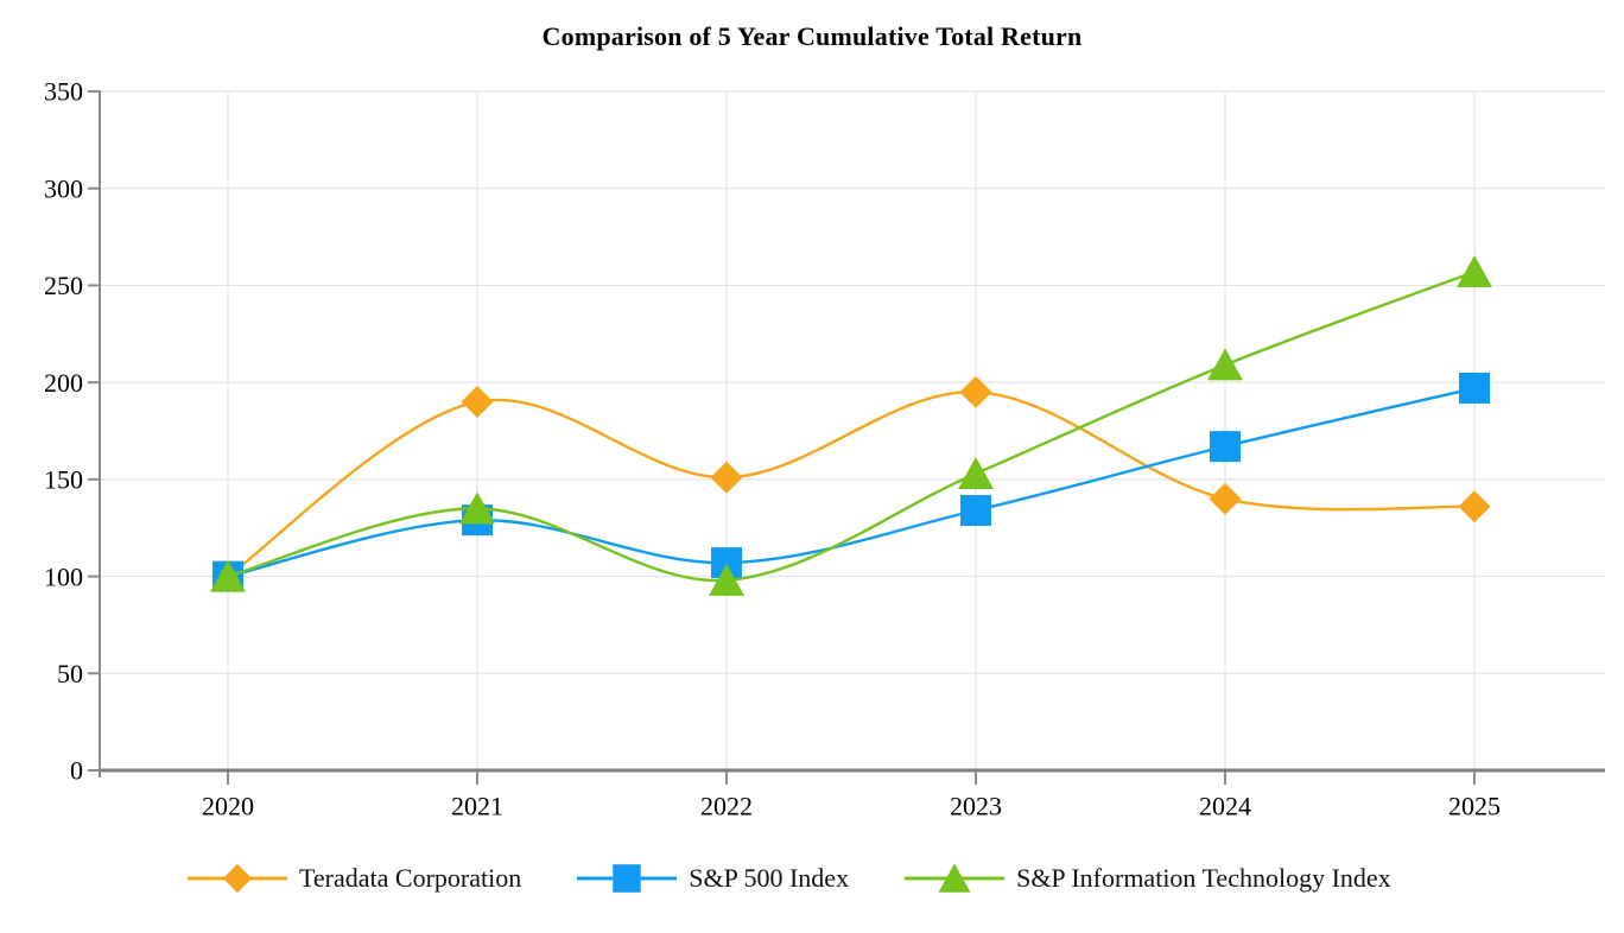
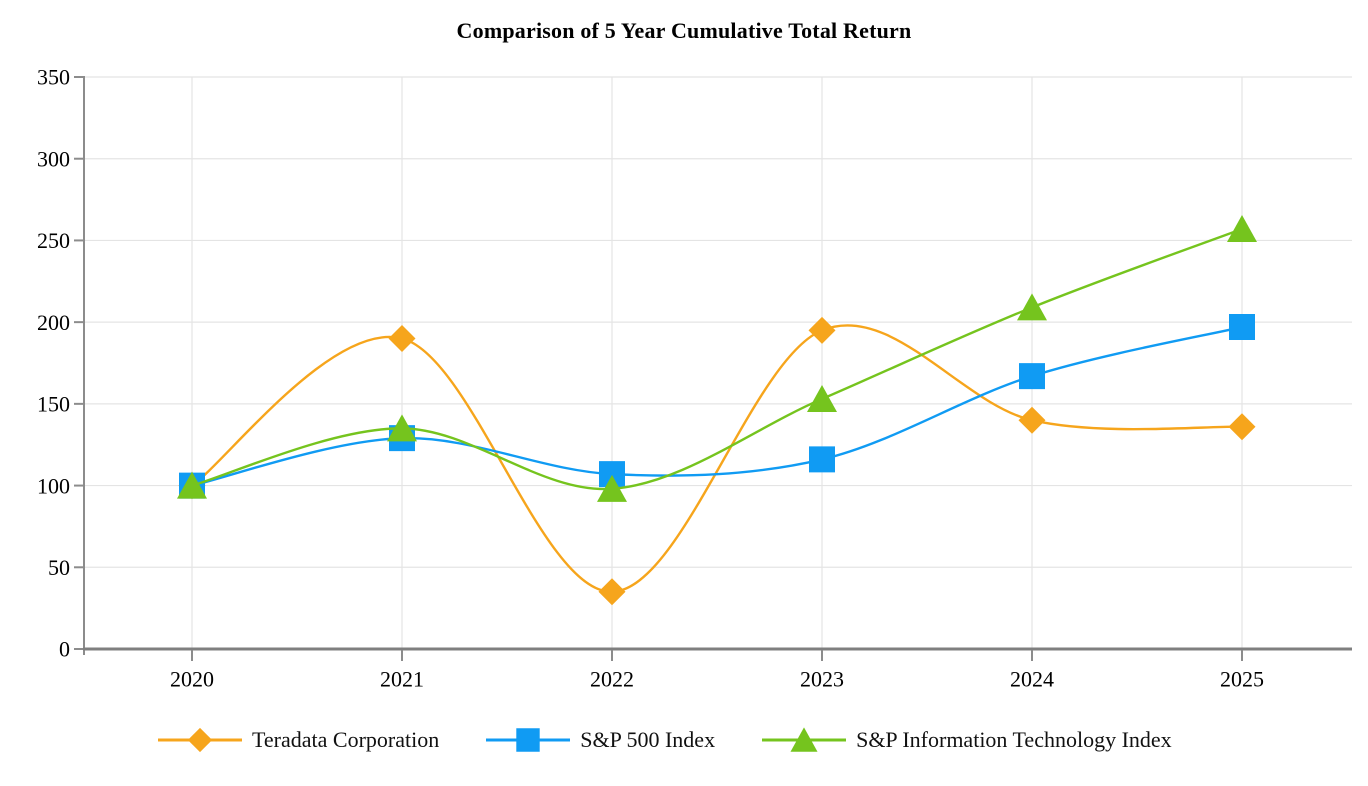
Teradata Corporation/2022: 151 -> 35
S&P 500 Index/2023: 134 -> 116
